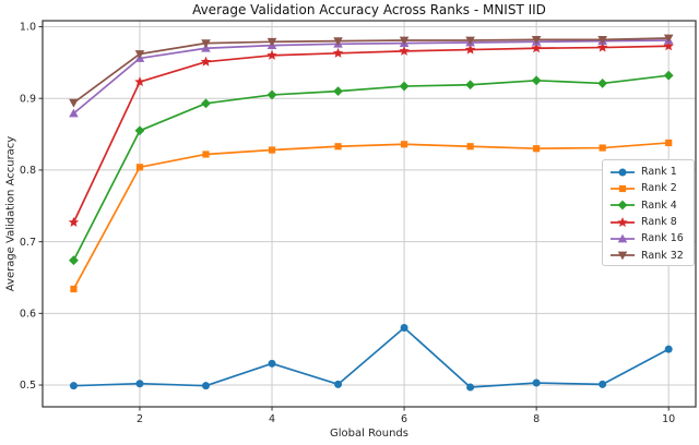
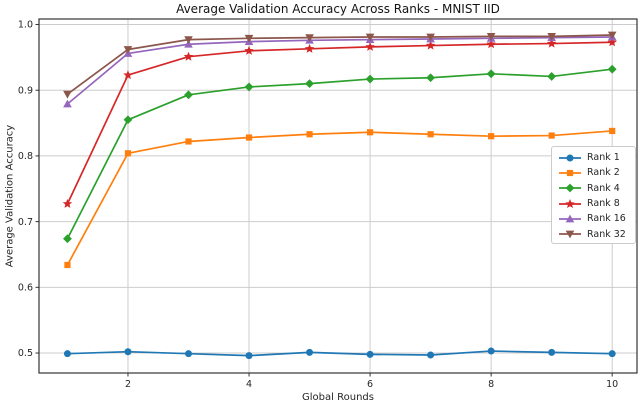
Rank 1/4: 0.53 -> 0.50
Rank 1/6: 0.58 -> 0.50
Rank 1/10: 0.55 -> 0.50
